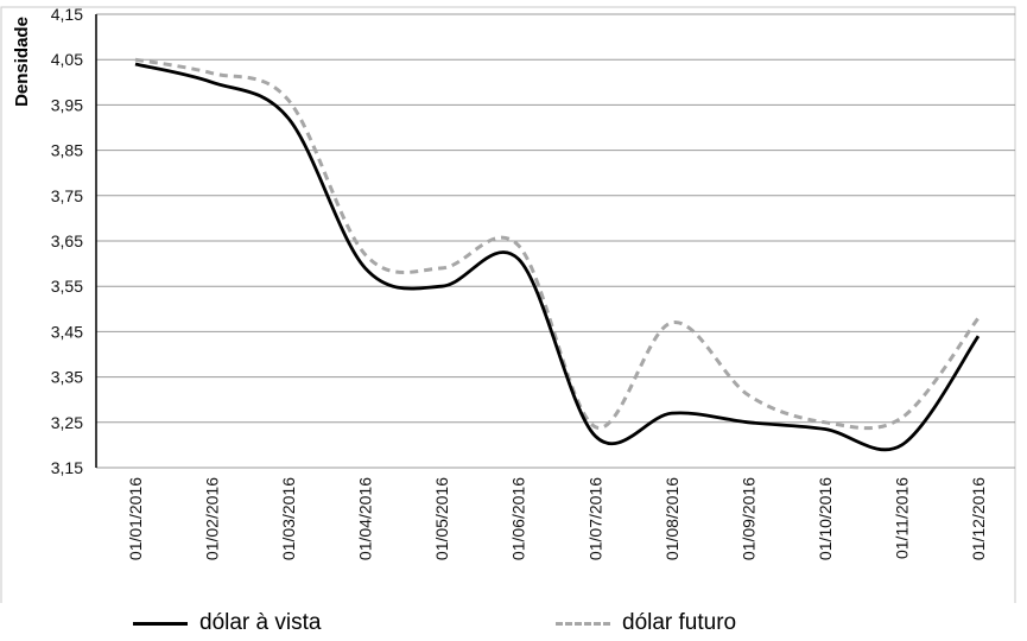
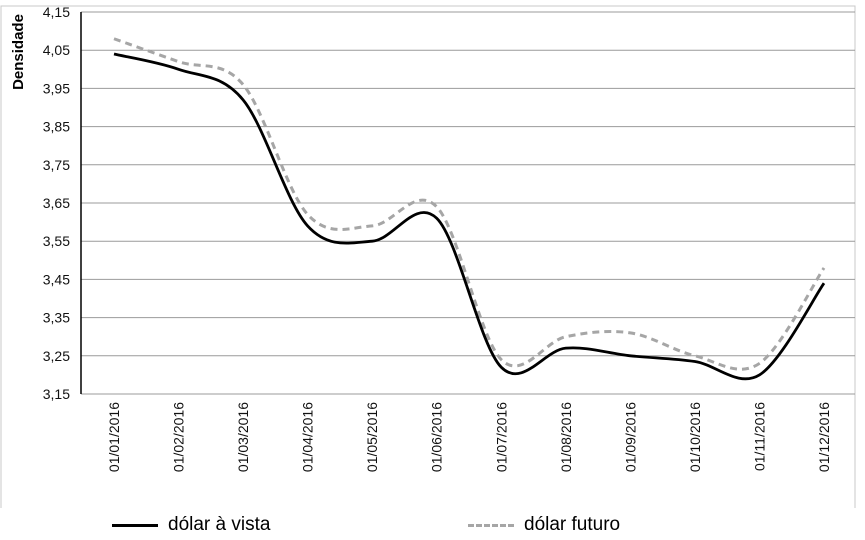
dólar futuro/01/01/2016: 4,05 -> 4,08
dólar futuro/01/08/2016: 3,47 -> 3,30
dólar futuro/01/11/2016: 3,26 -> 3,23
